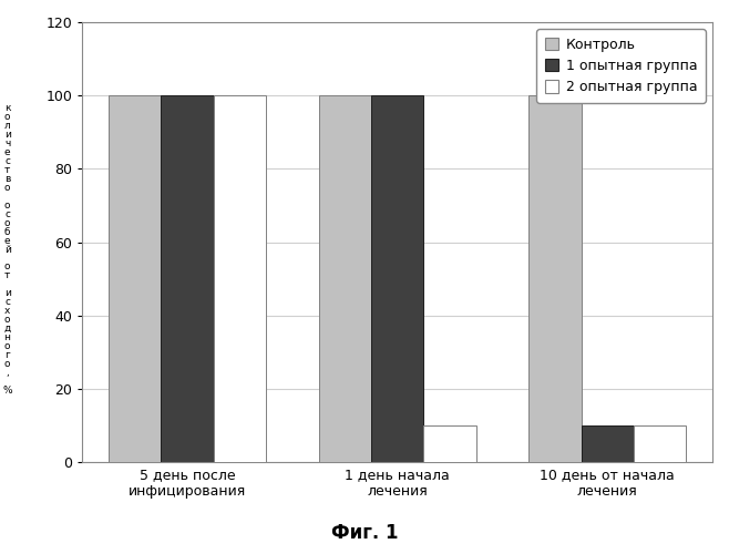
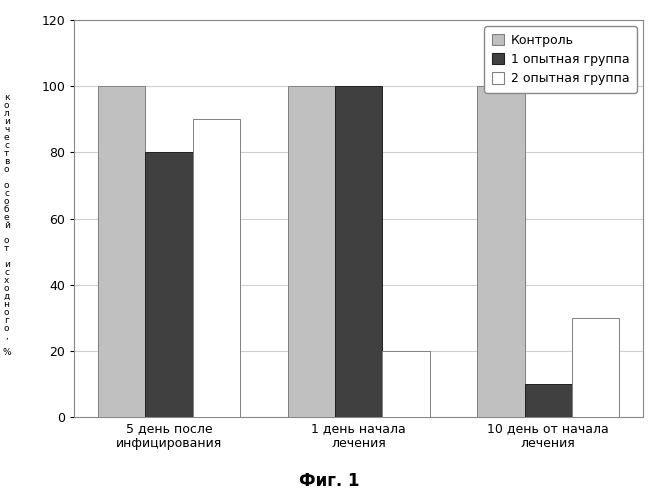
1 опытная группа/5 день после инфицирования: 100 -> 80
2 опытная группа/5 день после инфицирования: 100 -> 90
2 опытная группа/1 день начала лечения: 10 -> 20
2 опытная группа/10 день от начала лечения: 10 -> 30
